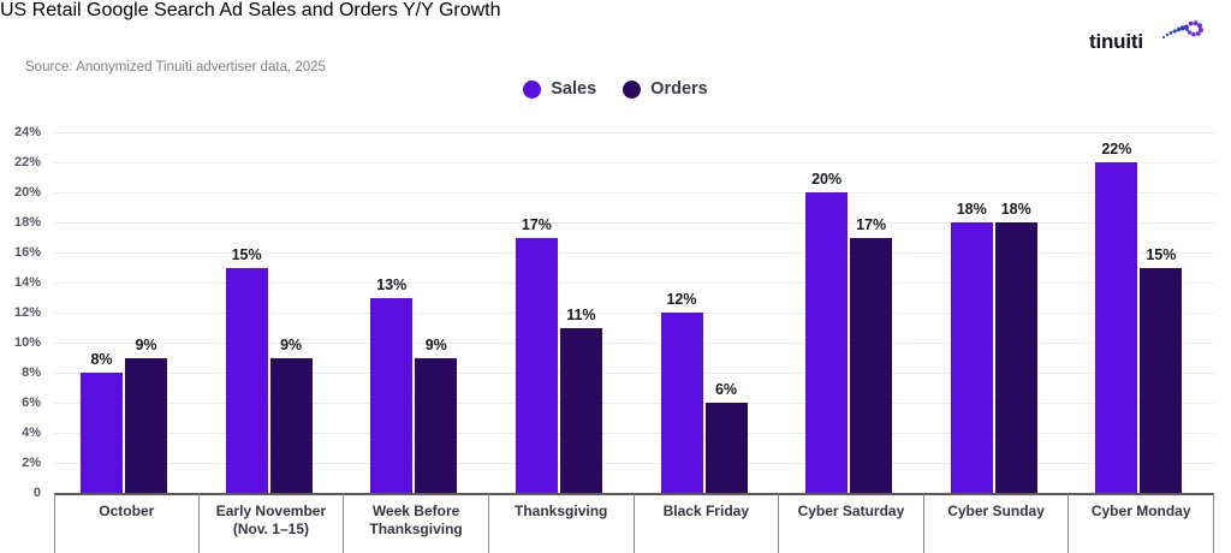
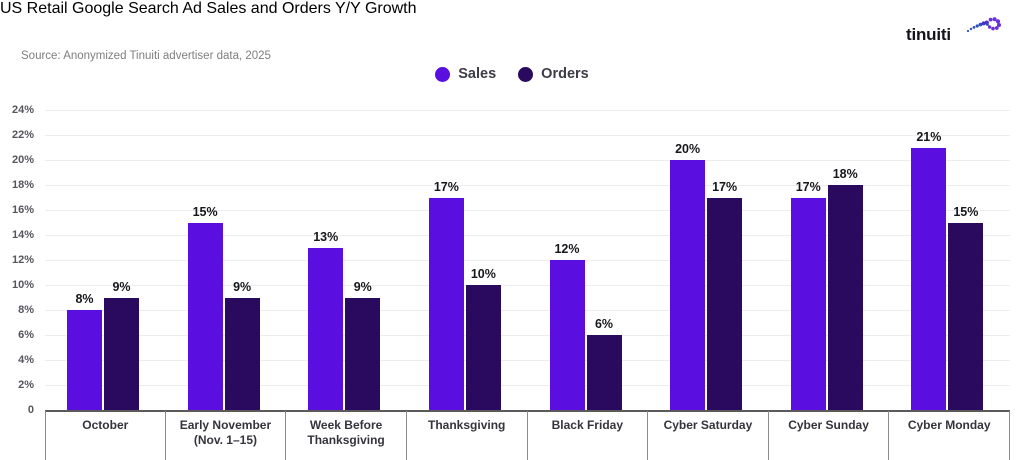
Orders/Thanksgiving: 11% -> 10%
Sales/Cyber Sunday: 18% -> 17%
Sales/Cyber Monday: 22% -> 21%
